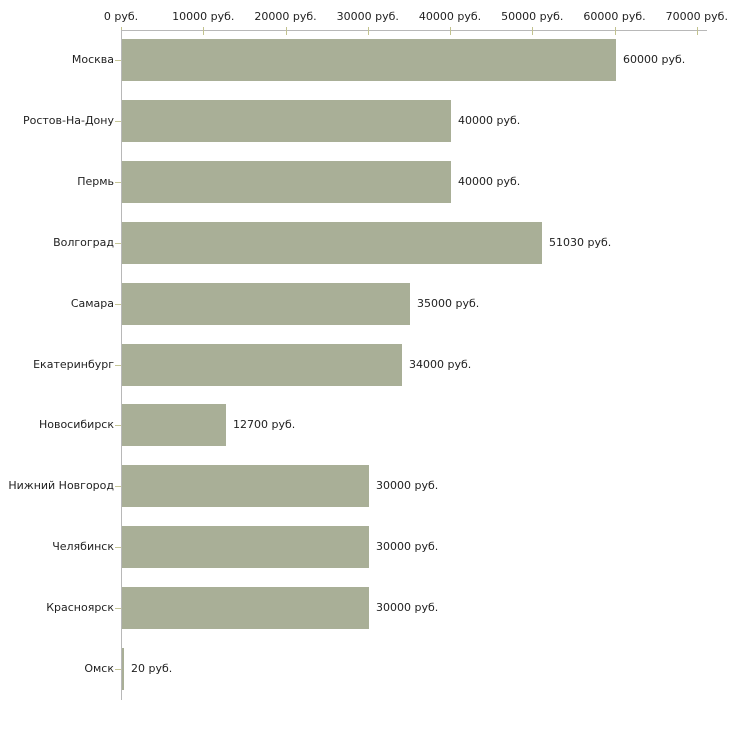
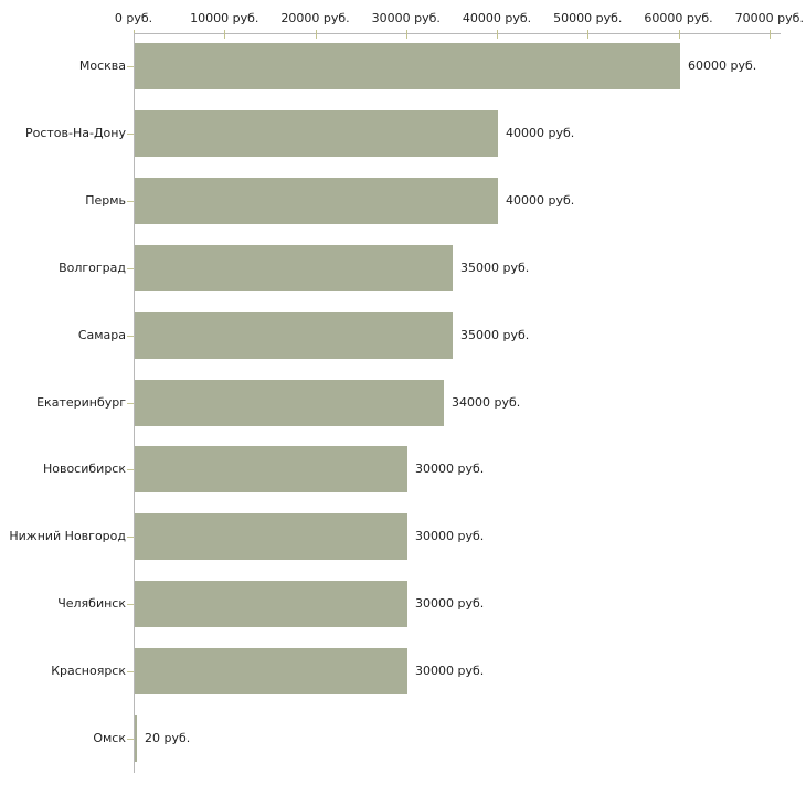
Волгоград: 51030 -> 35000
Новосибирск: 12700 -> 30000
